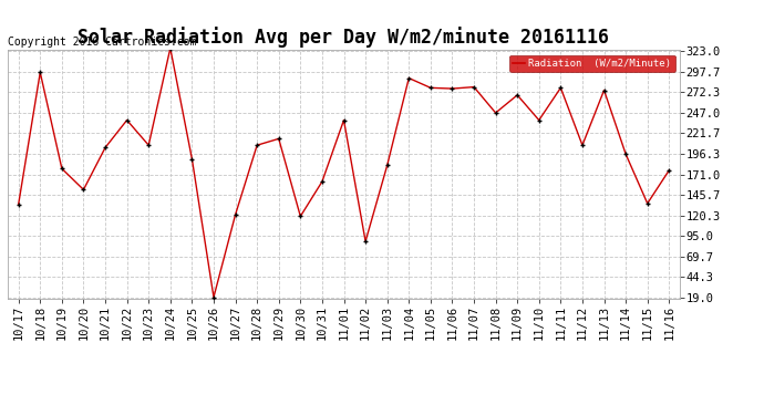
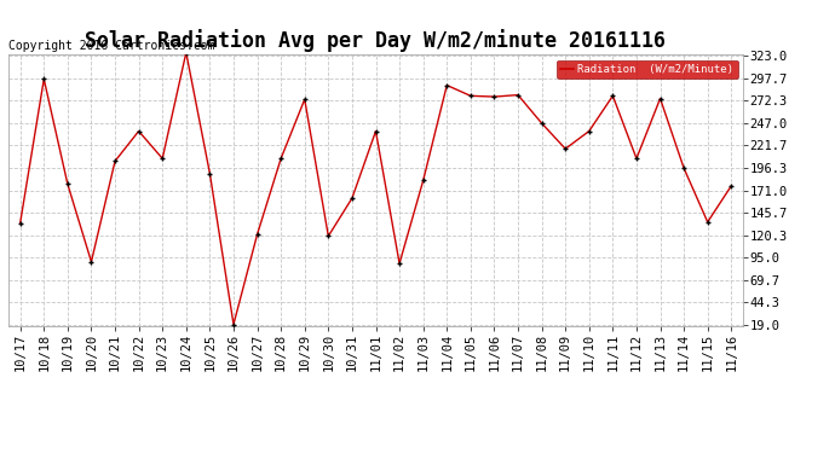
10/20: 152 -> 90
10/29: 215 -> 274
11/09: 269 -> 218
